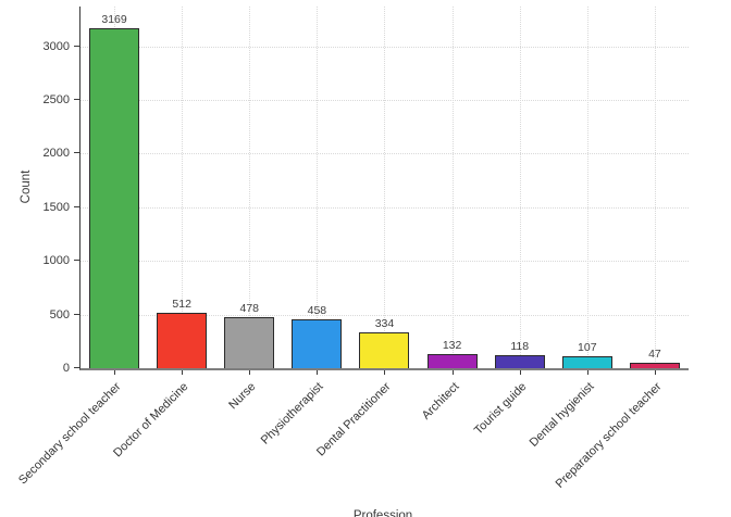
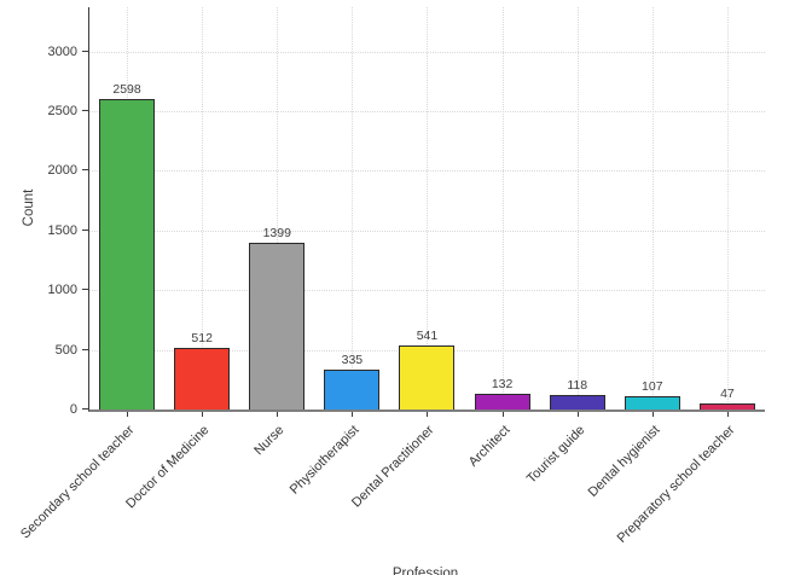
Secondary school teacher: 3169 -> 2598
Nurse: 478 -> 1399
Physiotherapist: 458 -> 335
Dental Practitioner: 334 -> 541
